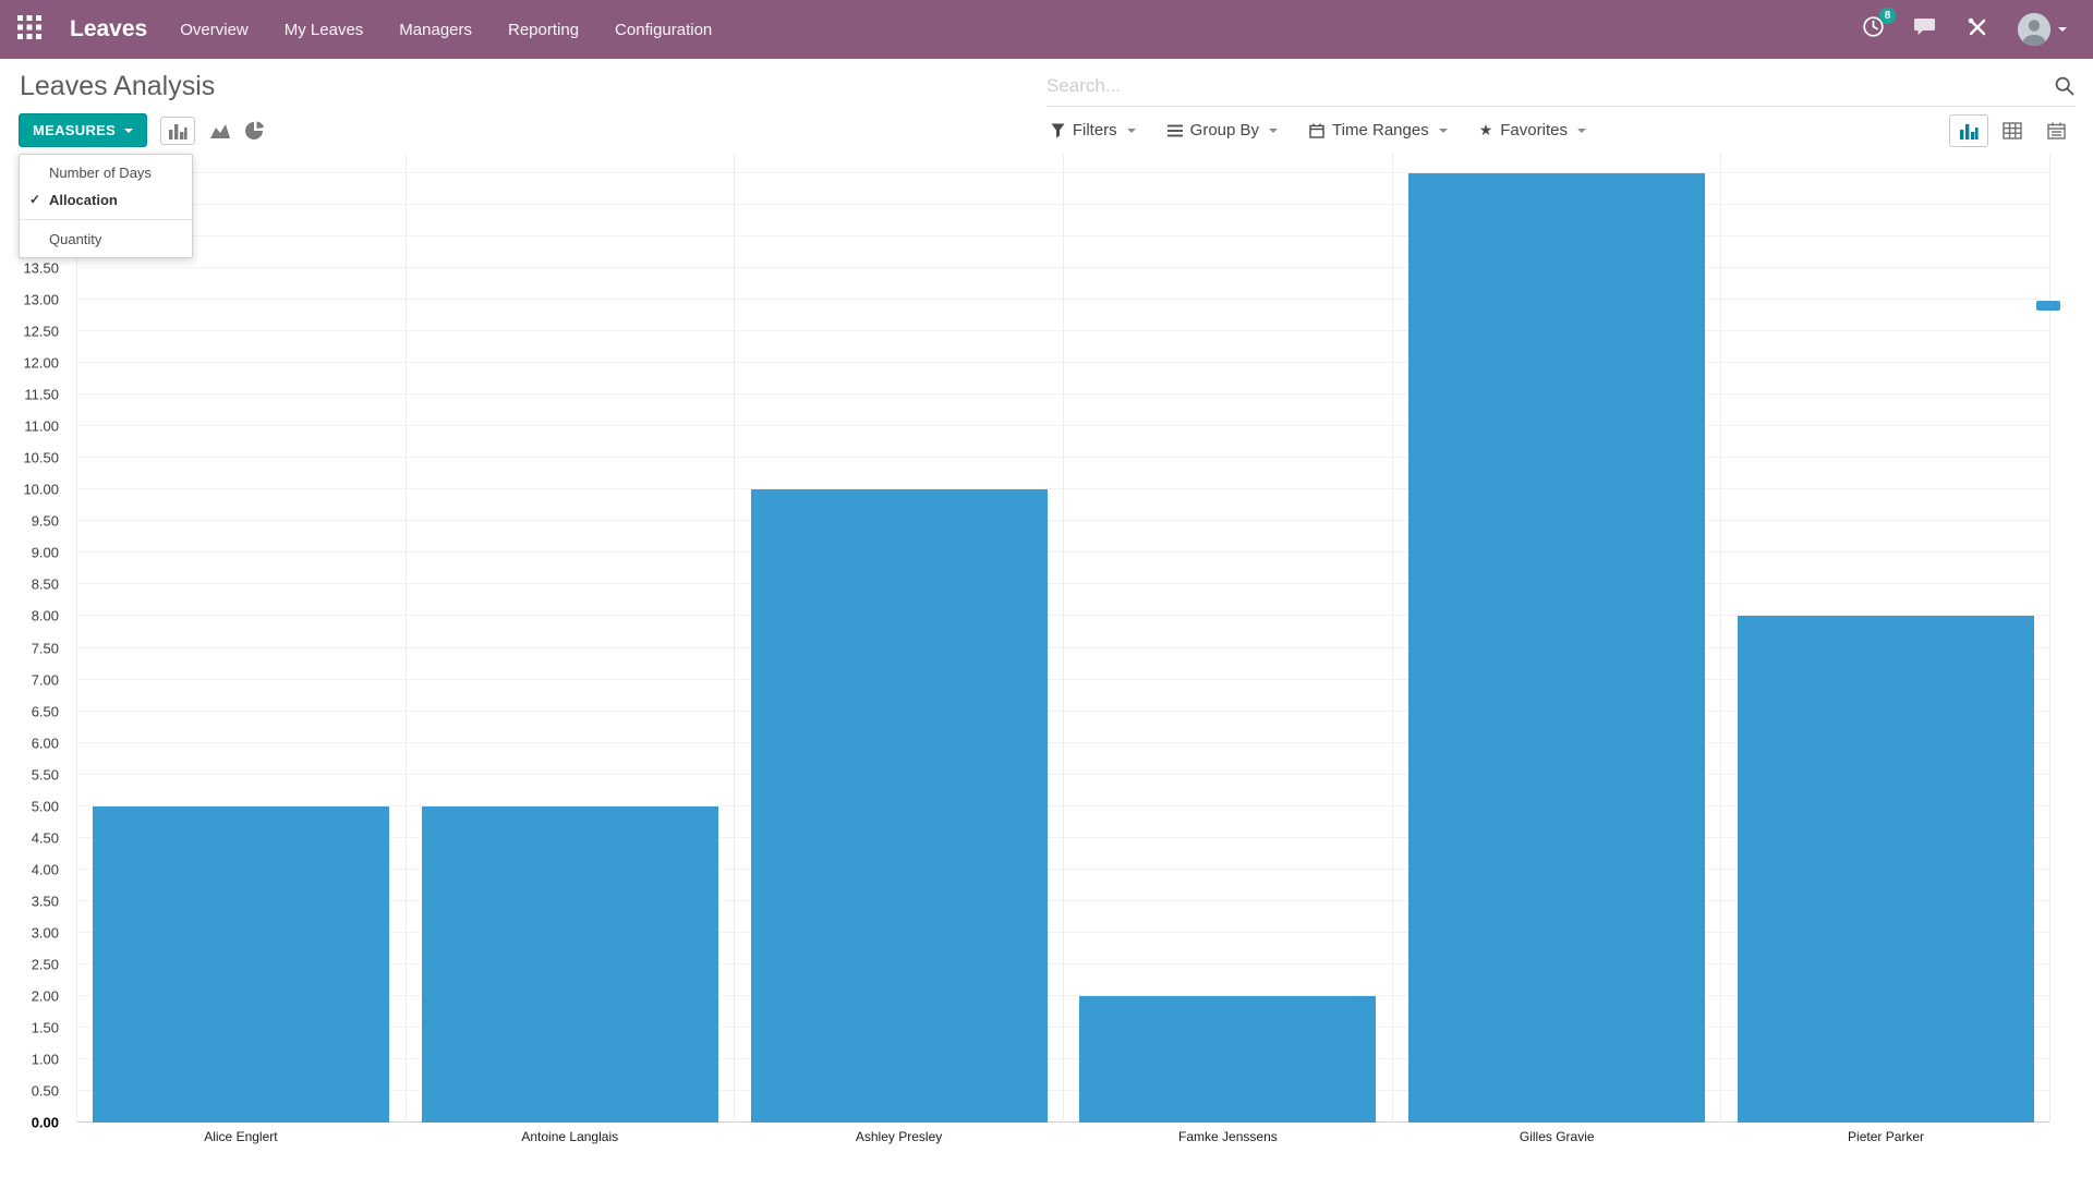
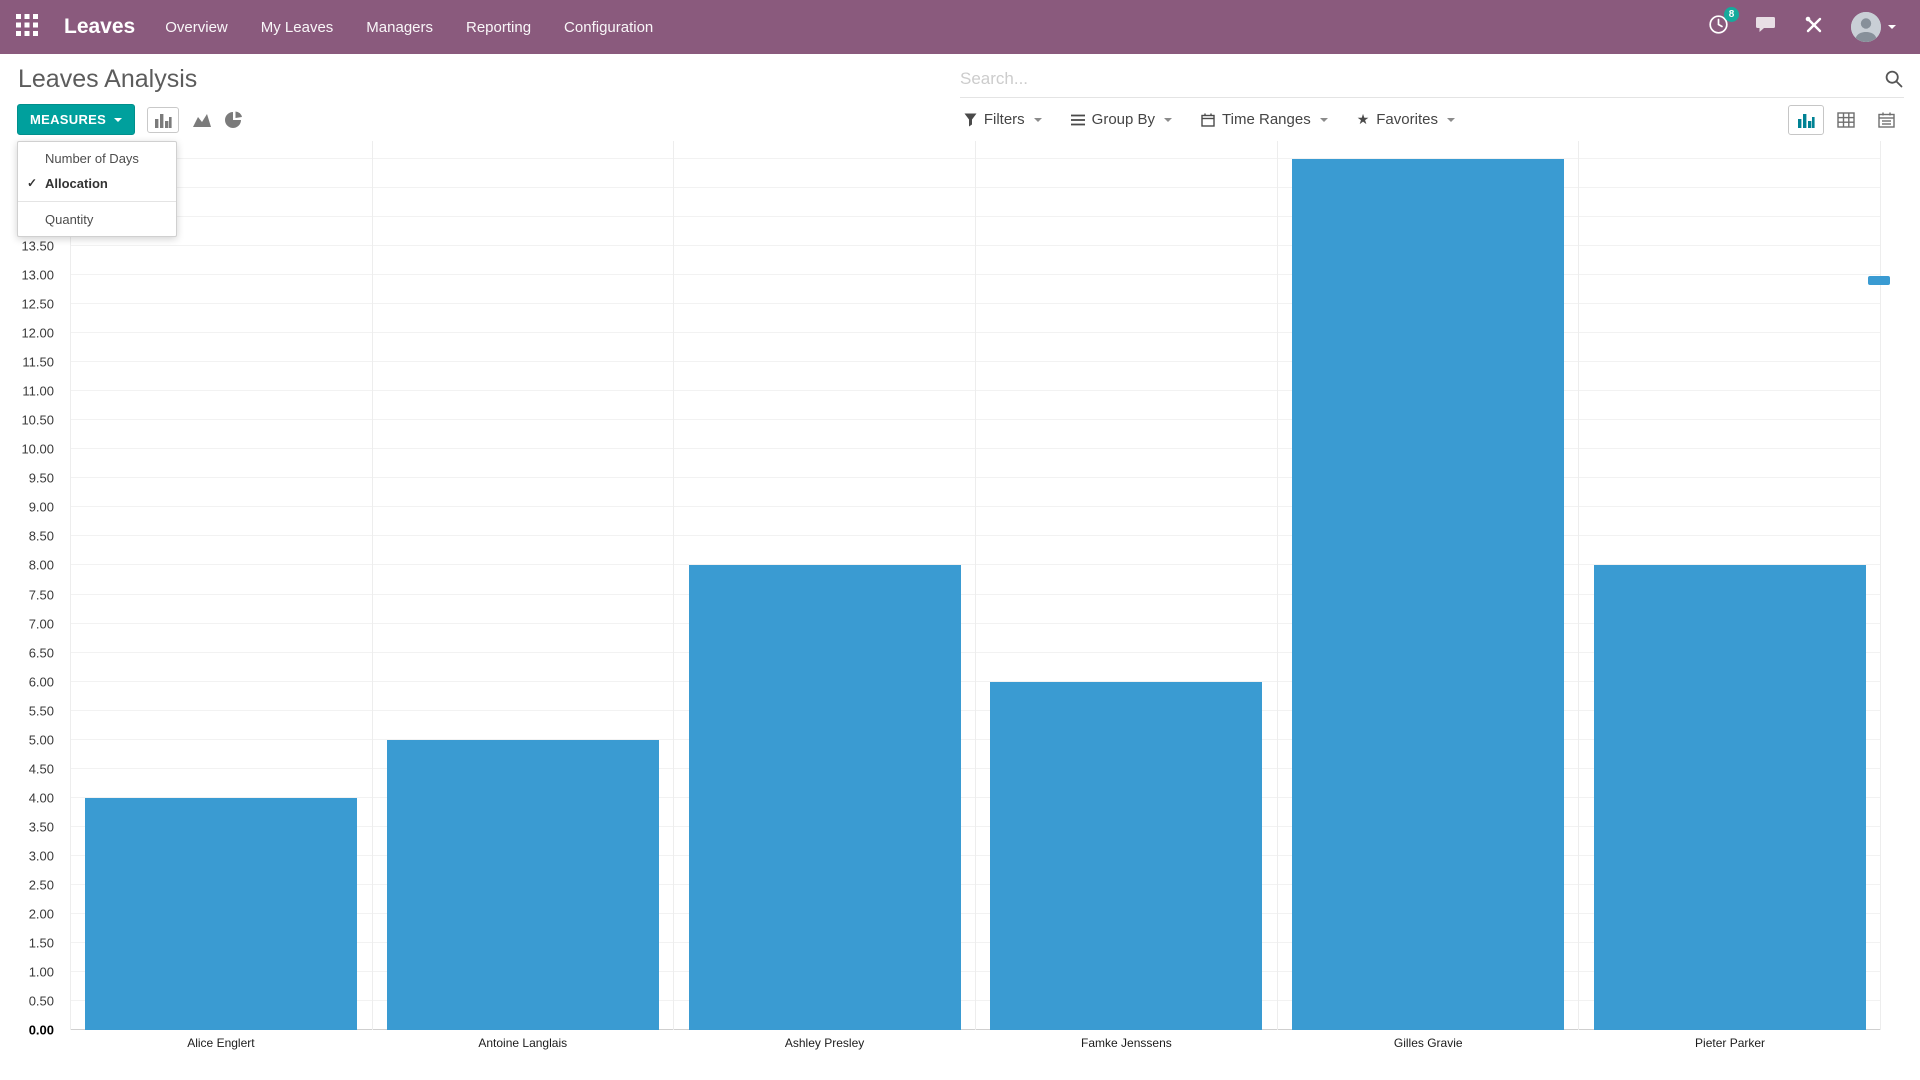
Alice Englert: 5 -> 4
Ashley Presley: 10 -> 8
Famke Jenssens: 2 -> 6
